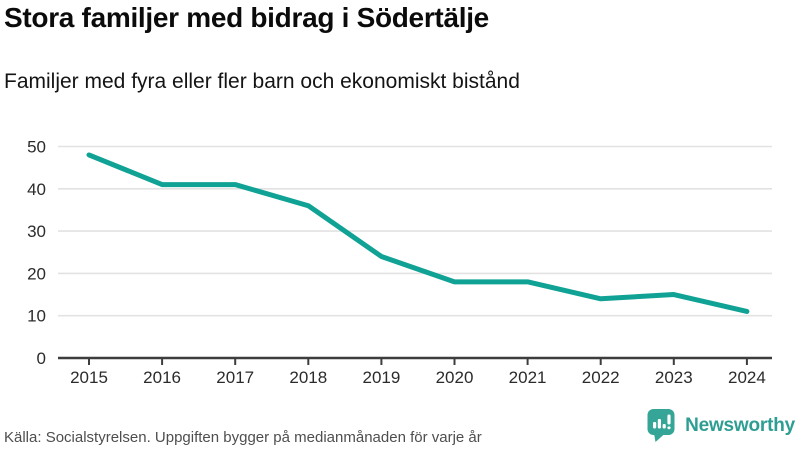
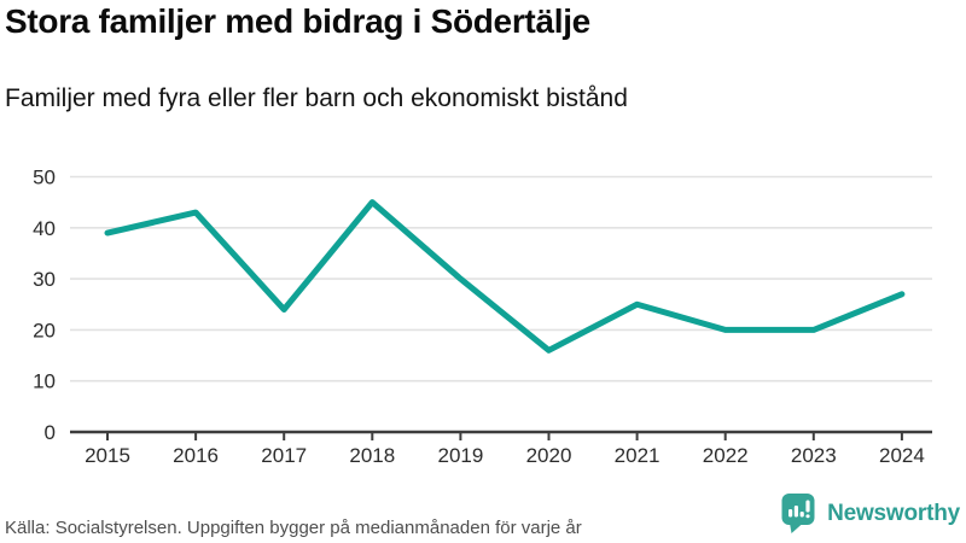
2015: 48 -> 39
2016: 41 -> 43
2017: 41 -> 24
2018: 36 -> 45
2019: 24 -> 30
2020: 18 -> 16
2021: 18 -> 25
2022: 14 -> 20
2023: 15 -> 20
2024: 11 -> 27
